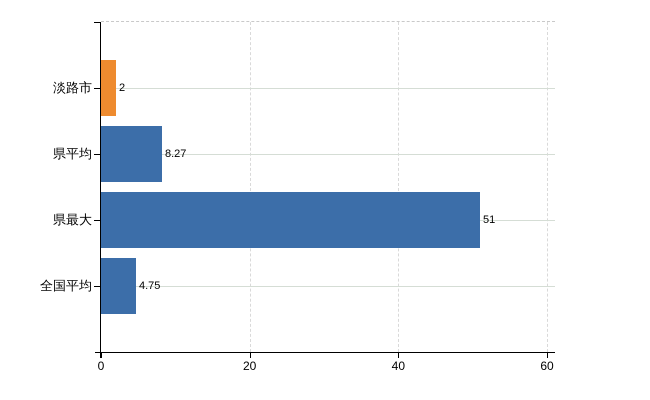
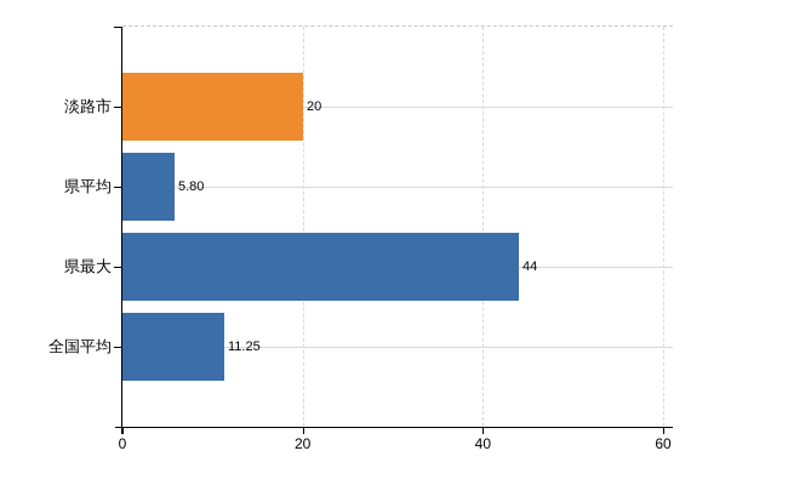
淡路市: 2 -> 20
県平均: 8.27 -> 5.80
県最大: 51 -> 44
全国平均: 4.75 -> 11.25
